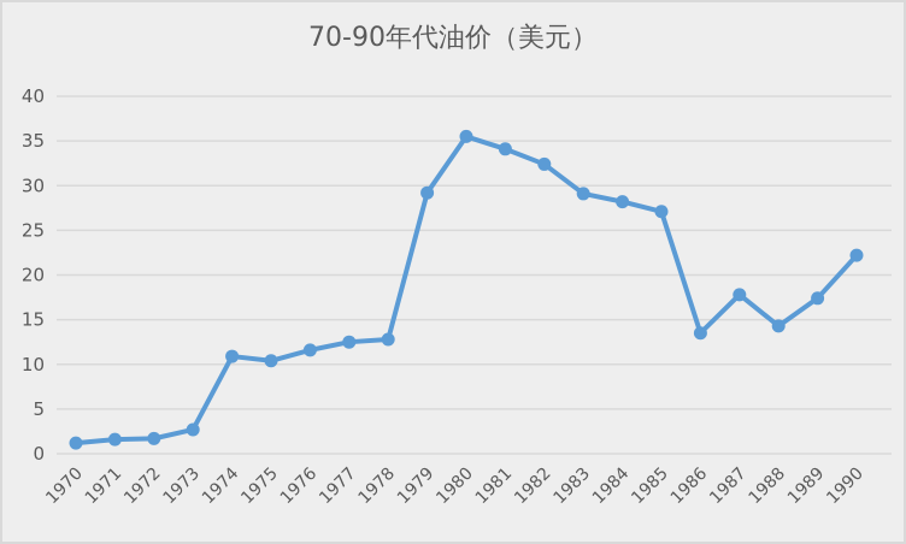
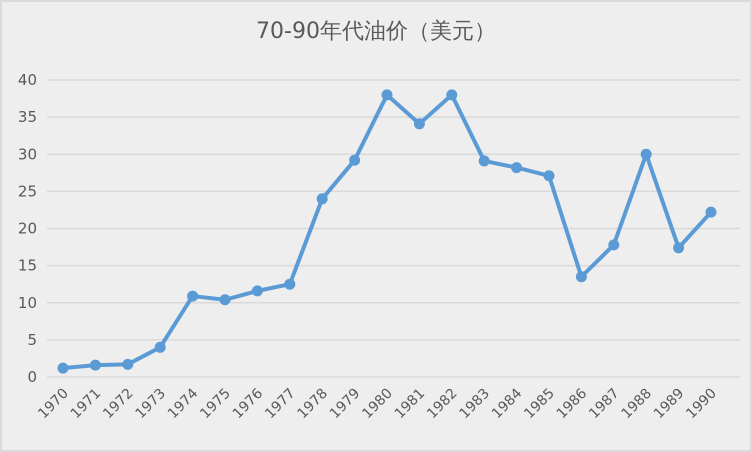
1973: 3 -> 4
1978: 13 -> 24
1980: 36 -> 38
1982: 32 -> 38
1988: 14 -> 30
